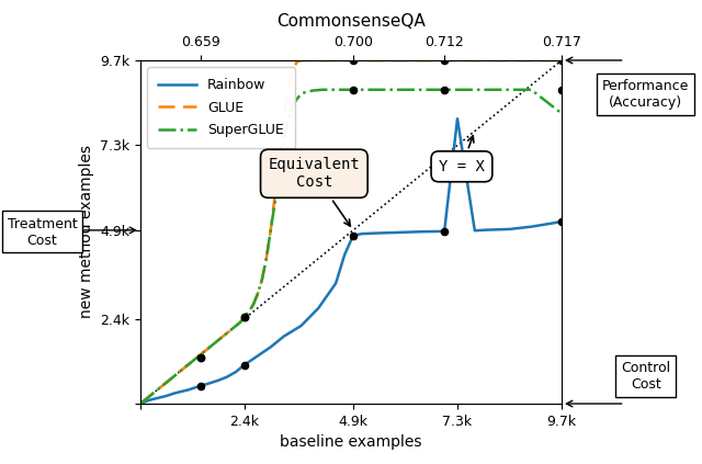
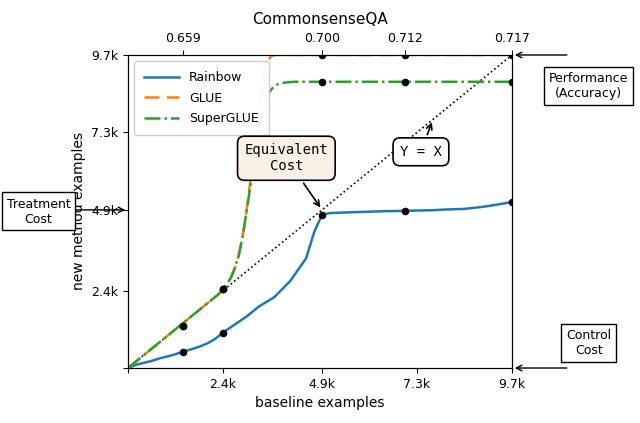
Rainbow/7.3k: 8.05k -> 4.88k
SuperGLUE/9.7k: 8.20k -> 8.87k
